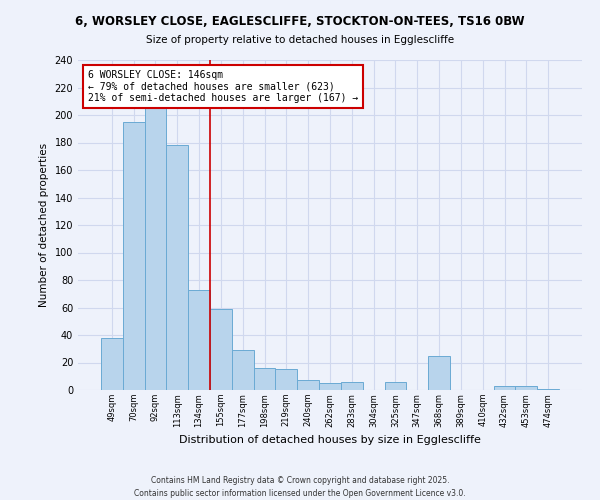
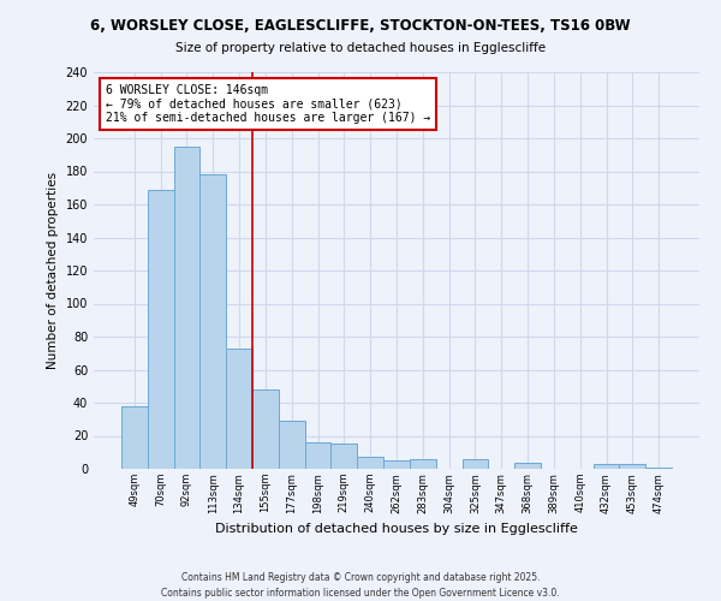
70sqm: 195 -> 169
92sqm: 206 -> 195
155sqm: 59 -> 48
368sqm: 25 -> 4
